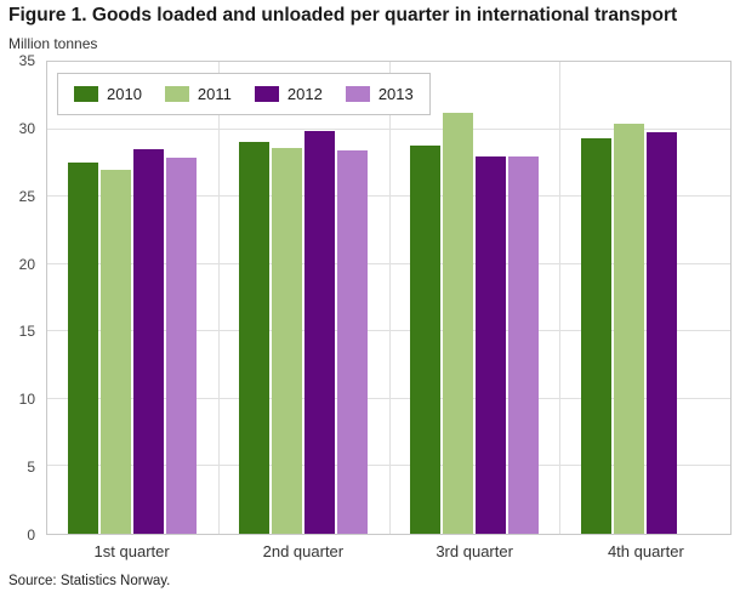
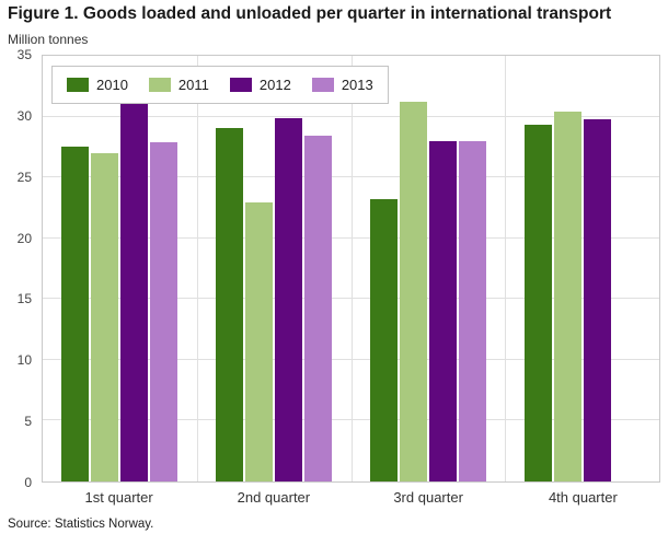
2012/1st quarter: 28.5 -> 32.5
2011/2nd quarter: 28.6 -> 22.9
2010/3rd quarter: 28.8 -> 23.2
